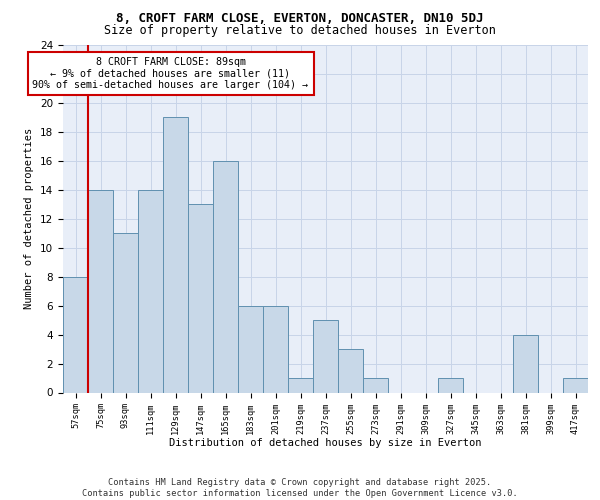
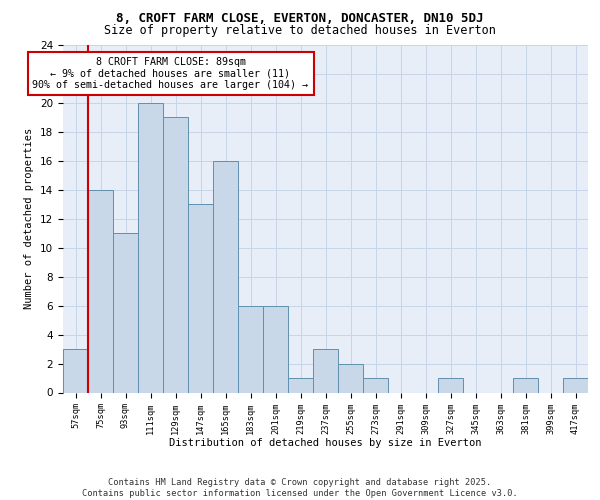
57sqm: 8 -> 3
111sqm: 14 -> 20
237sqm: 5 -> 3
255sqm: 3 -> 2
381sqm: 4 -> 1
